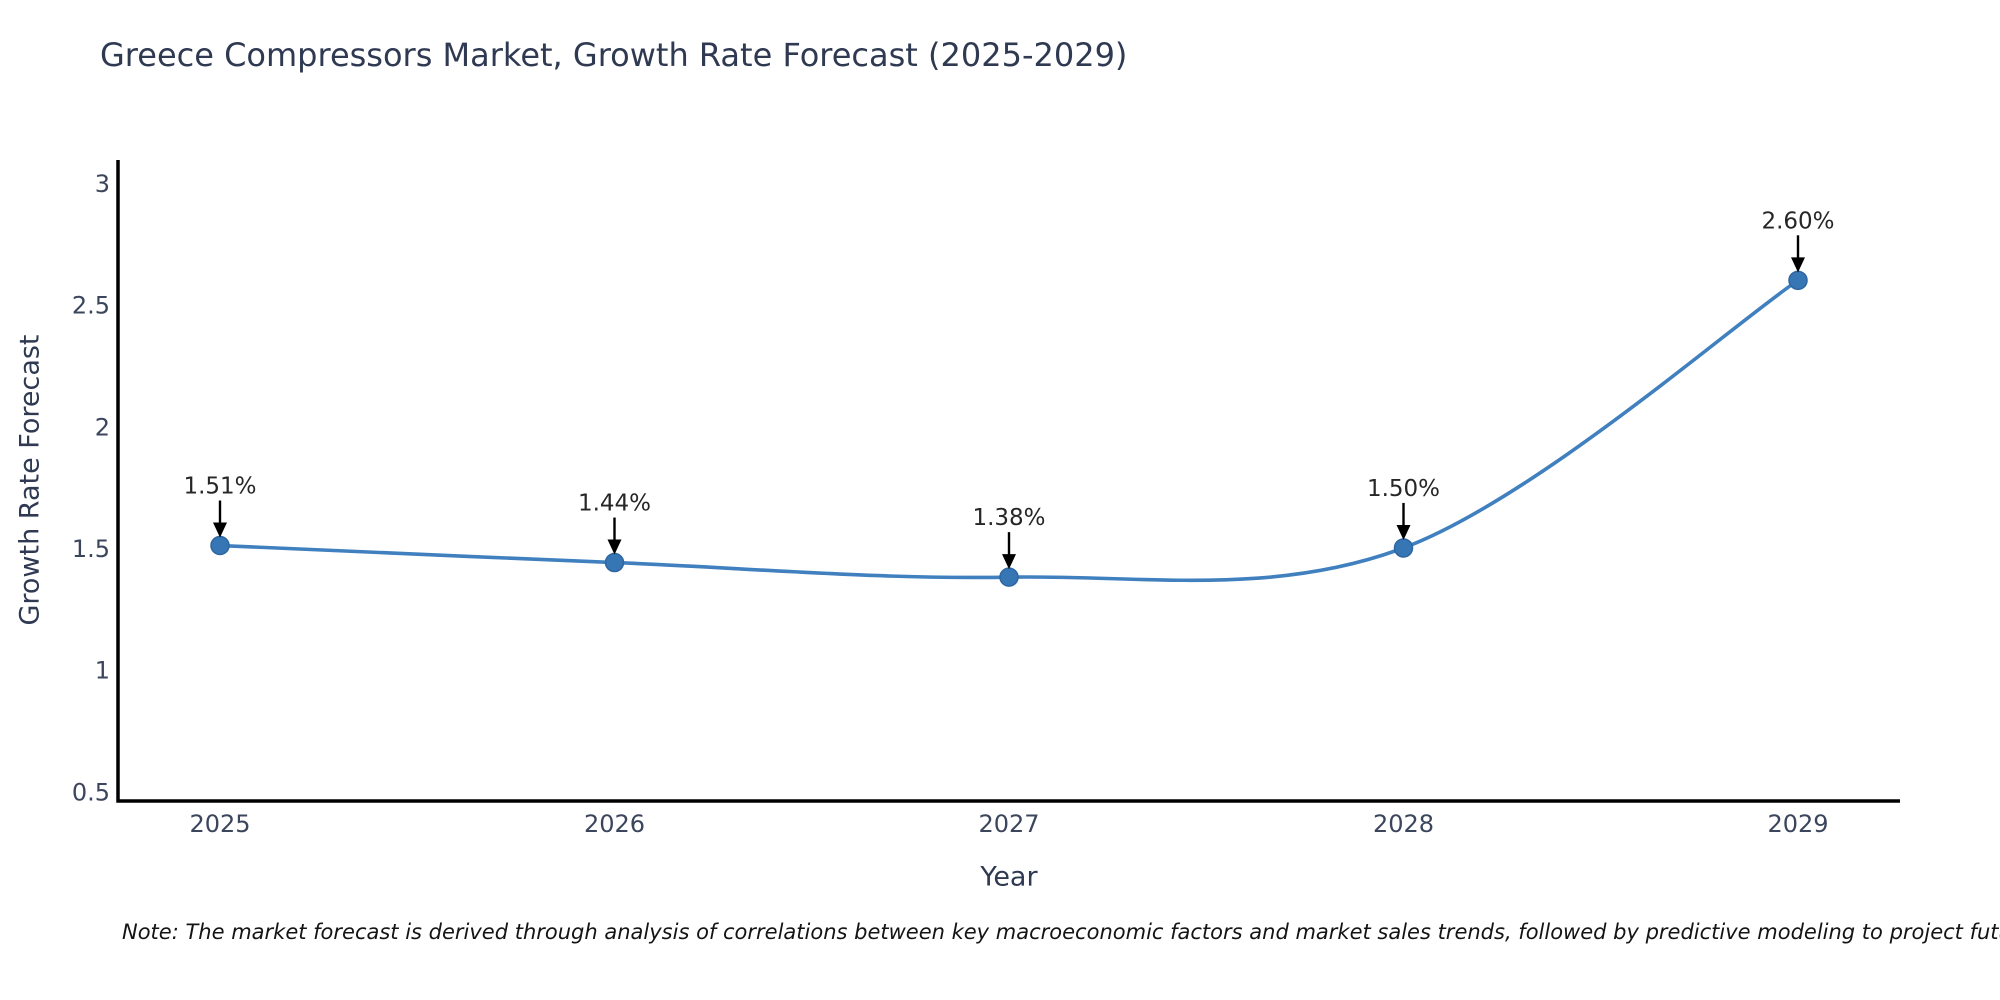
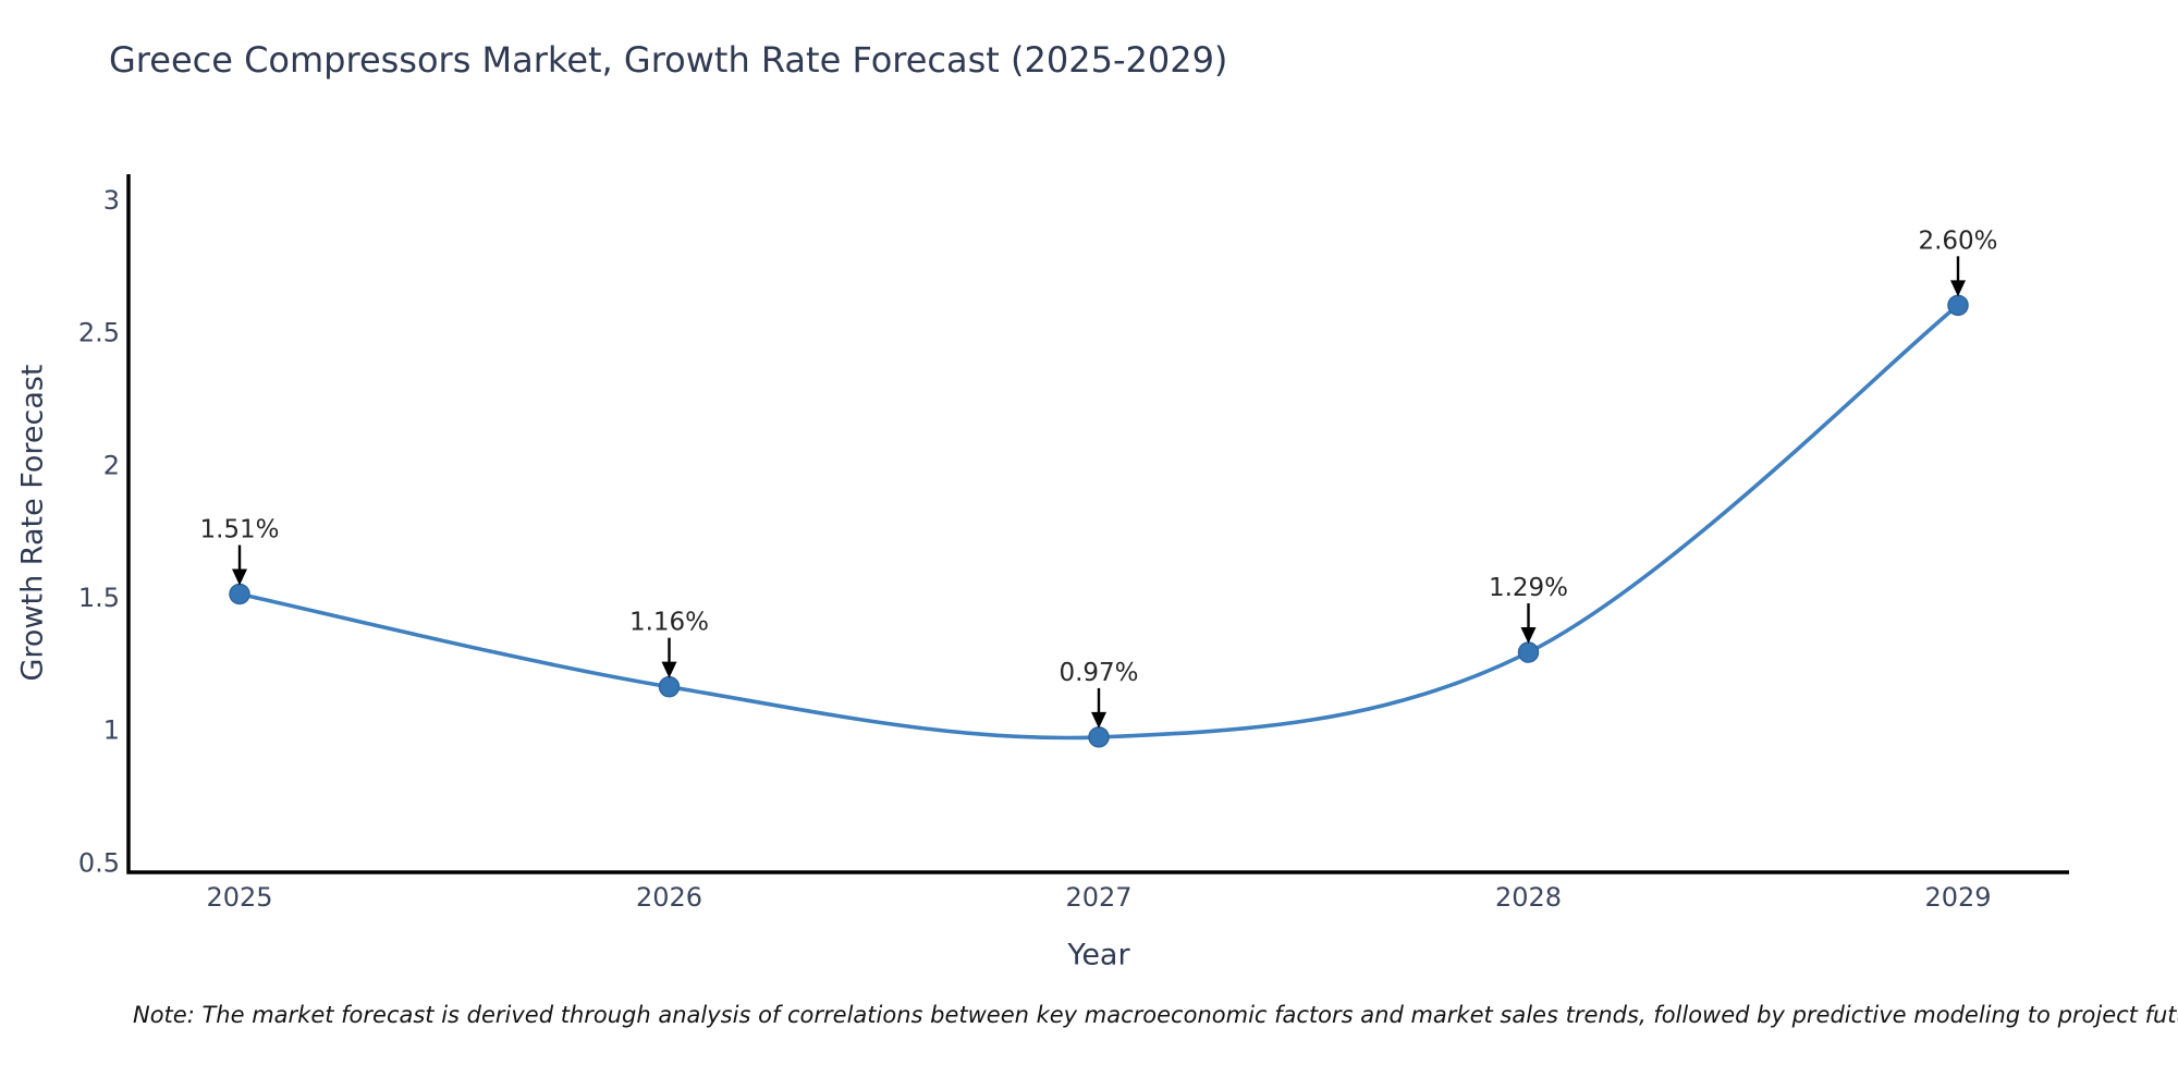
2026: 1.44% -> 1.16%
2027: 1.38% -> 0.97%
2028: 1.50% -> 1.29%
